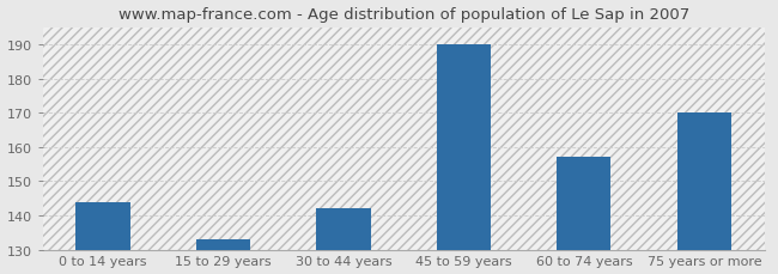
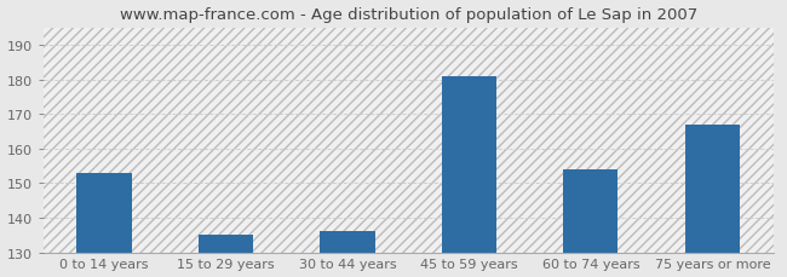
0 to 14 years: 144 -> 153
15 to 29 years: 133 -> 135
30 to 44 years: 142 -> 136
45 to 59 years: 190 -> 181
60 to 74 years: 157 -> 154
75 years or more: 170 -> 167
